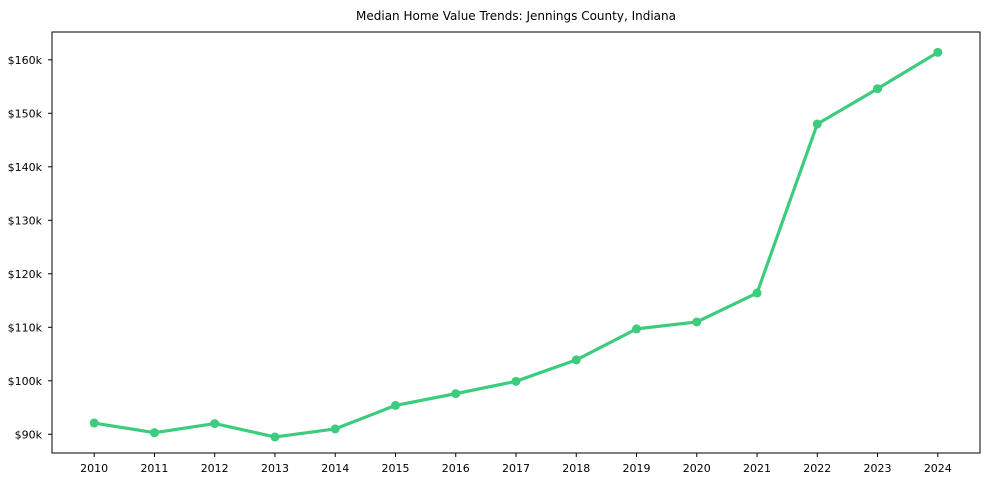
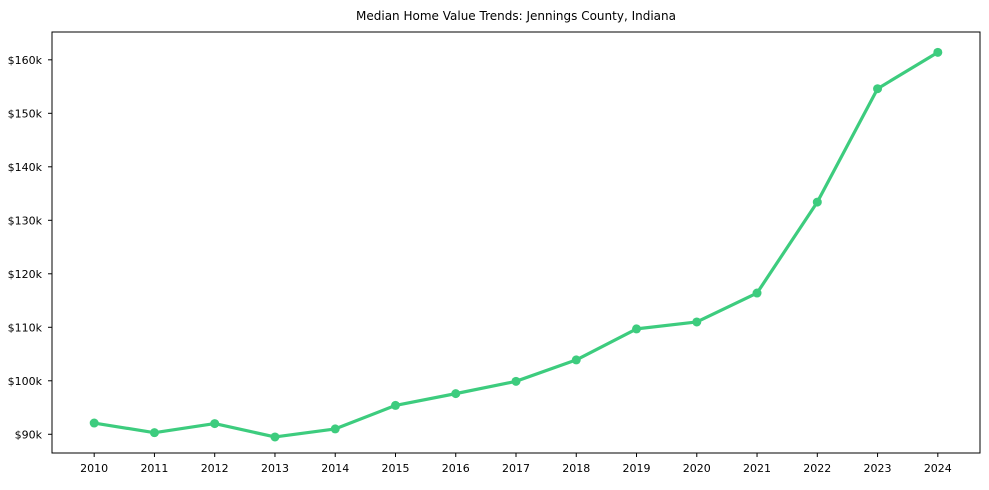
2022: $148k -> $133k
